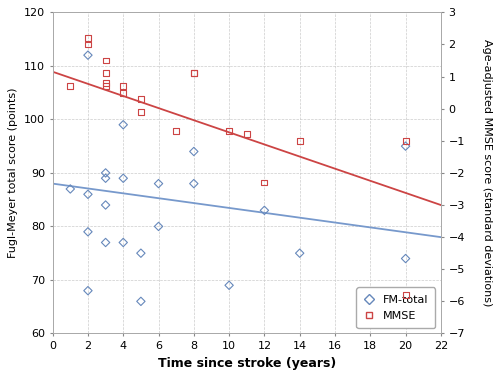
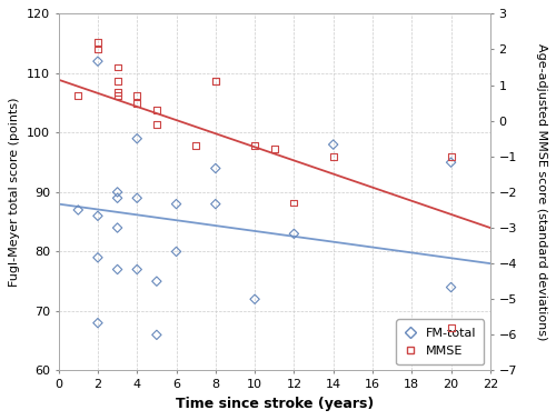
FM-total/10: 69 -> 72
FM-total/14: 75 -> 98
